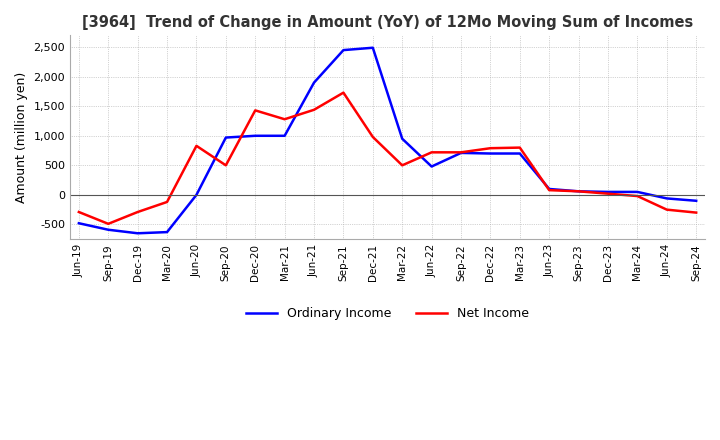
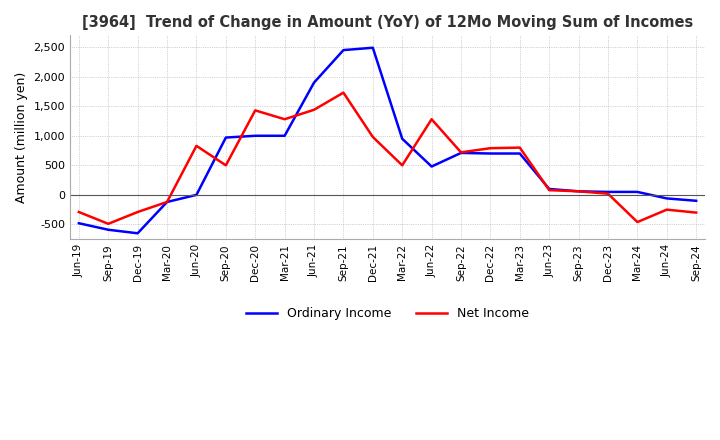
Ordinary Income/Mar-20: -630 -> -120
Net Income/Jun-22: 720 -> 1,280
Net Income/Mar-24: -20 -> -460
